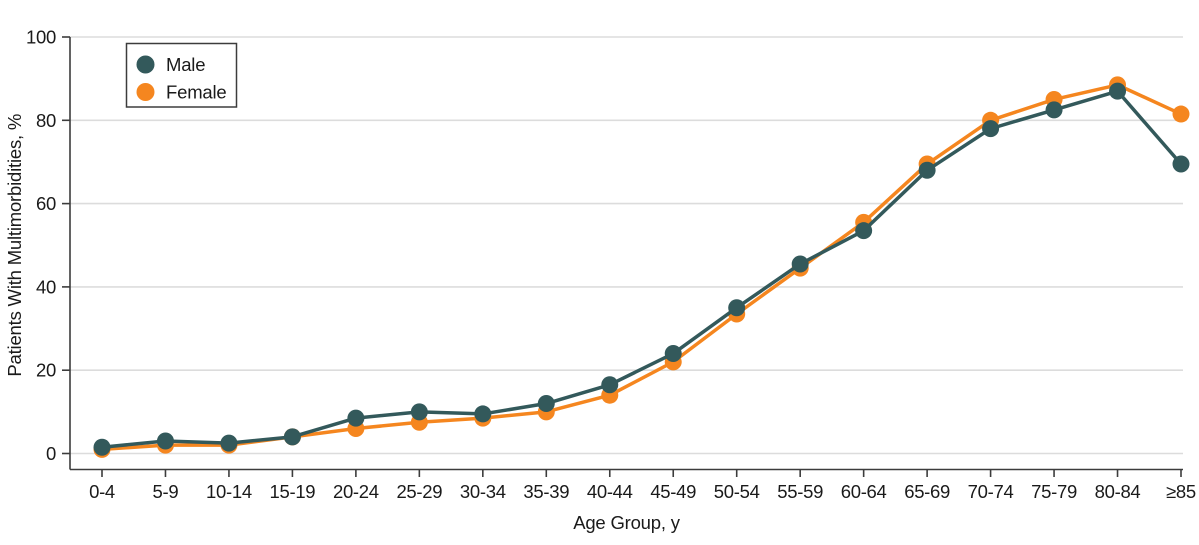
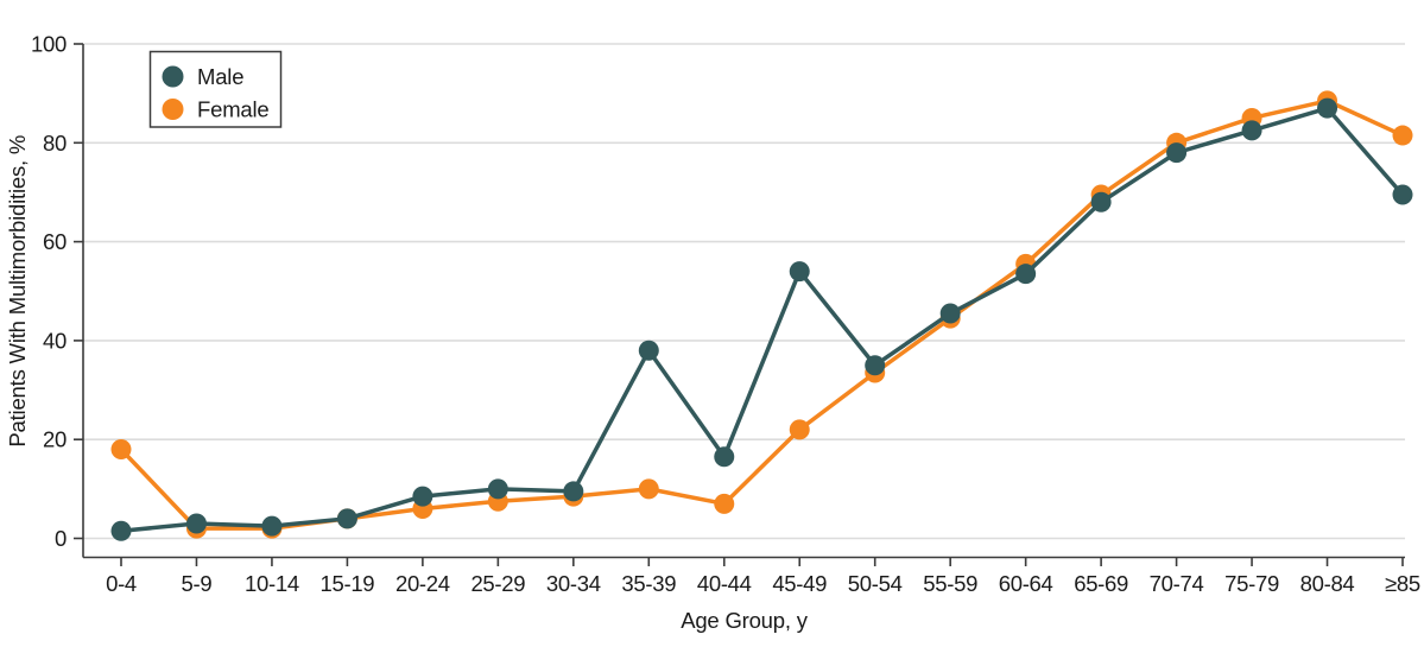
Female/0-4: 1 -> 18
Male/35-39: 12 -> 38
Female/40-44: 14 -> 7
Male/45-49: 24 -> 54
